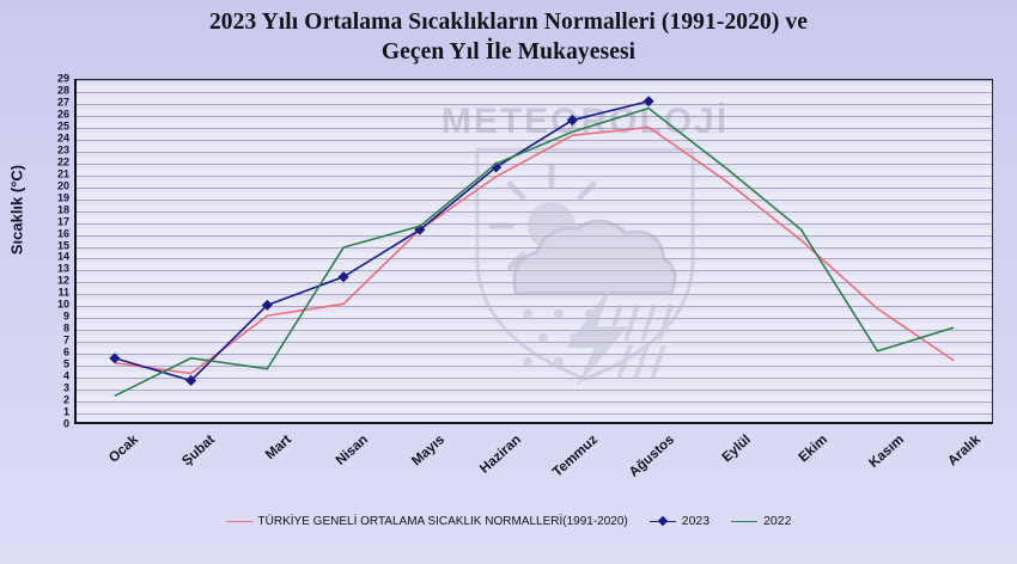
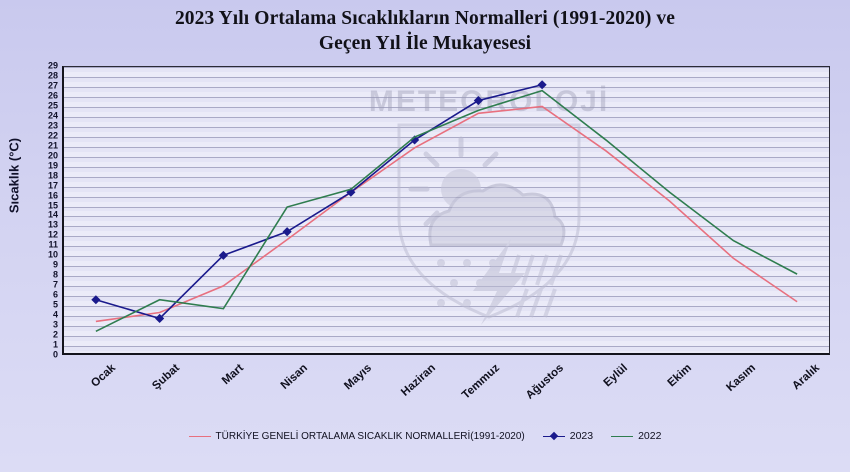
TÜRKİYE GENELİ ORTALAMA SICAKLIK NORMALLERİ(1991-2020)/Ocak: 5 -> 3
TÜRKİYE GENELİ ORTALAMA SICAKLIK NORMALLERİ(1991-2020)/Mart: 9 -> 7
TÜRKİYE GENELİ ORTALAMA SICAKLIK NORMALLERİ(1991-2020)/Nisan: 10 -> 12
2022/Kasım: 6 -> 11
